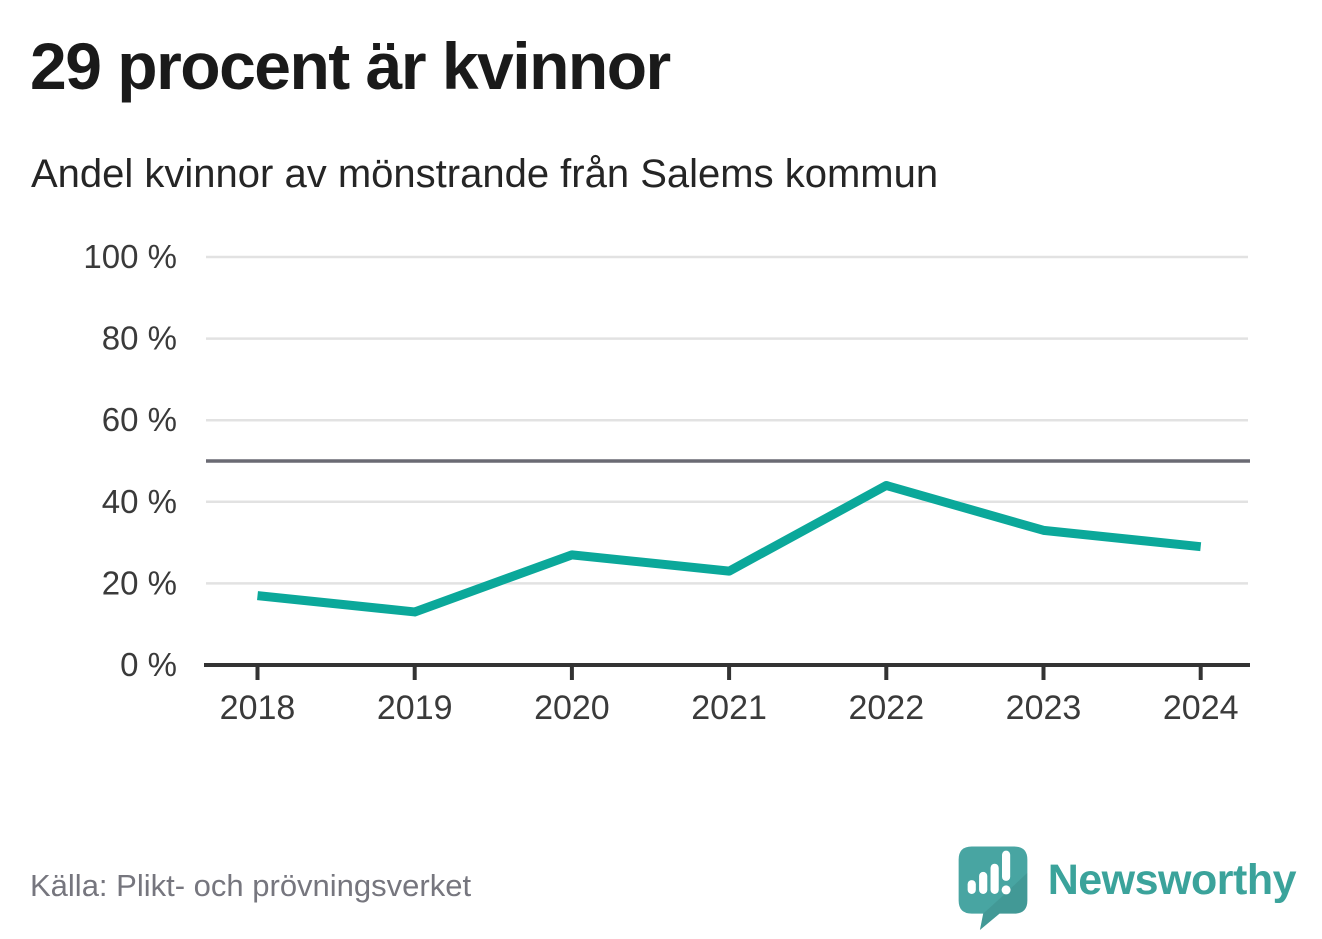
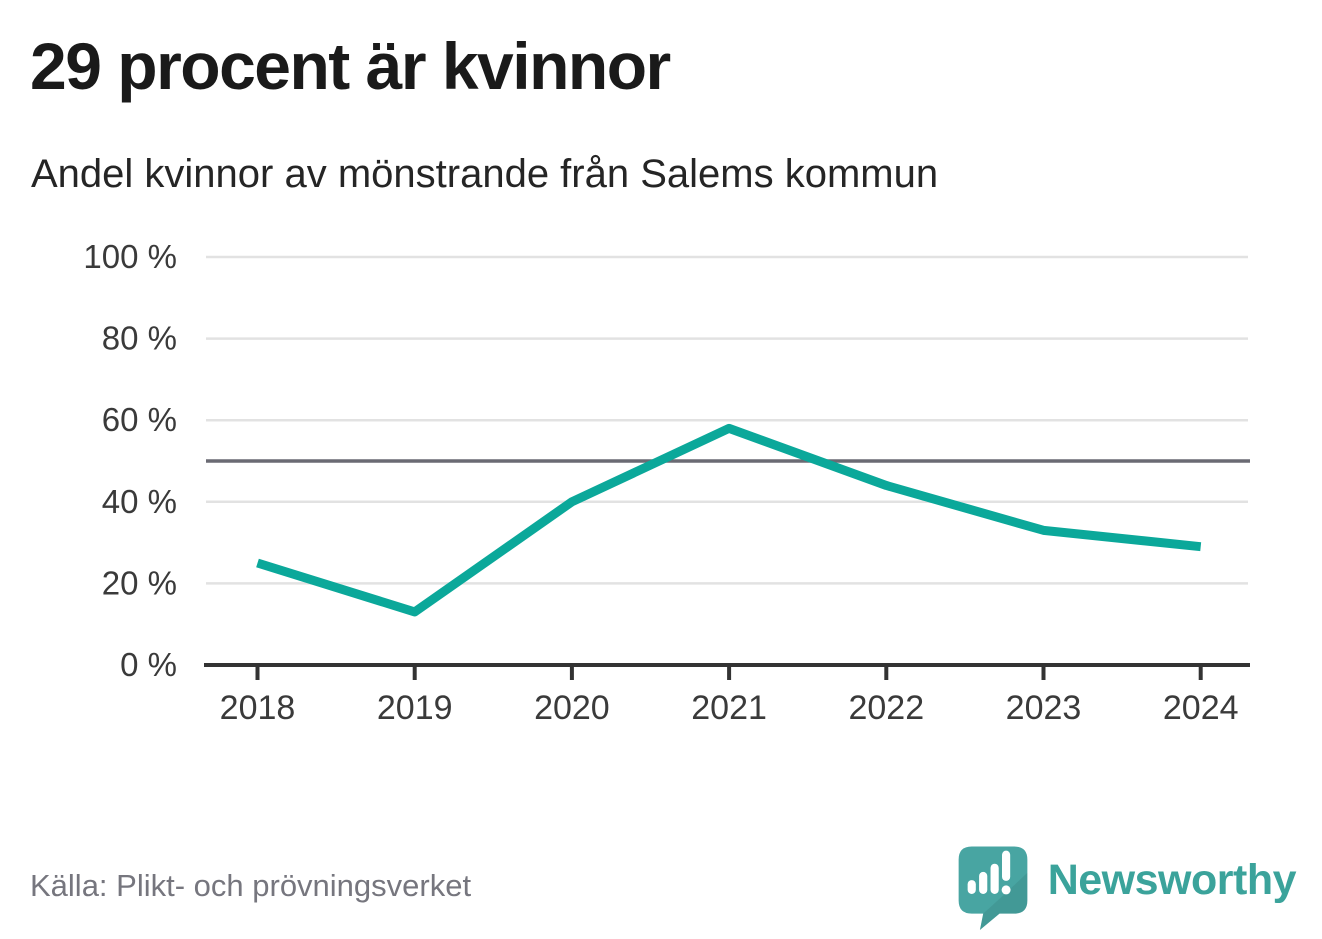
2018: 17% -> 25%
2020: 27% -> 40%
2021: 23% -> 58%
